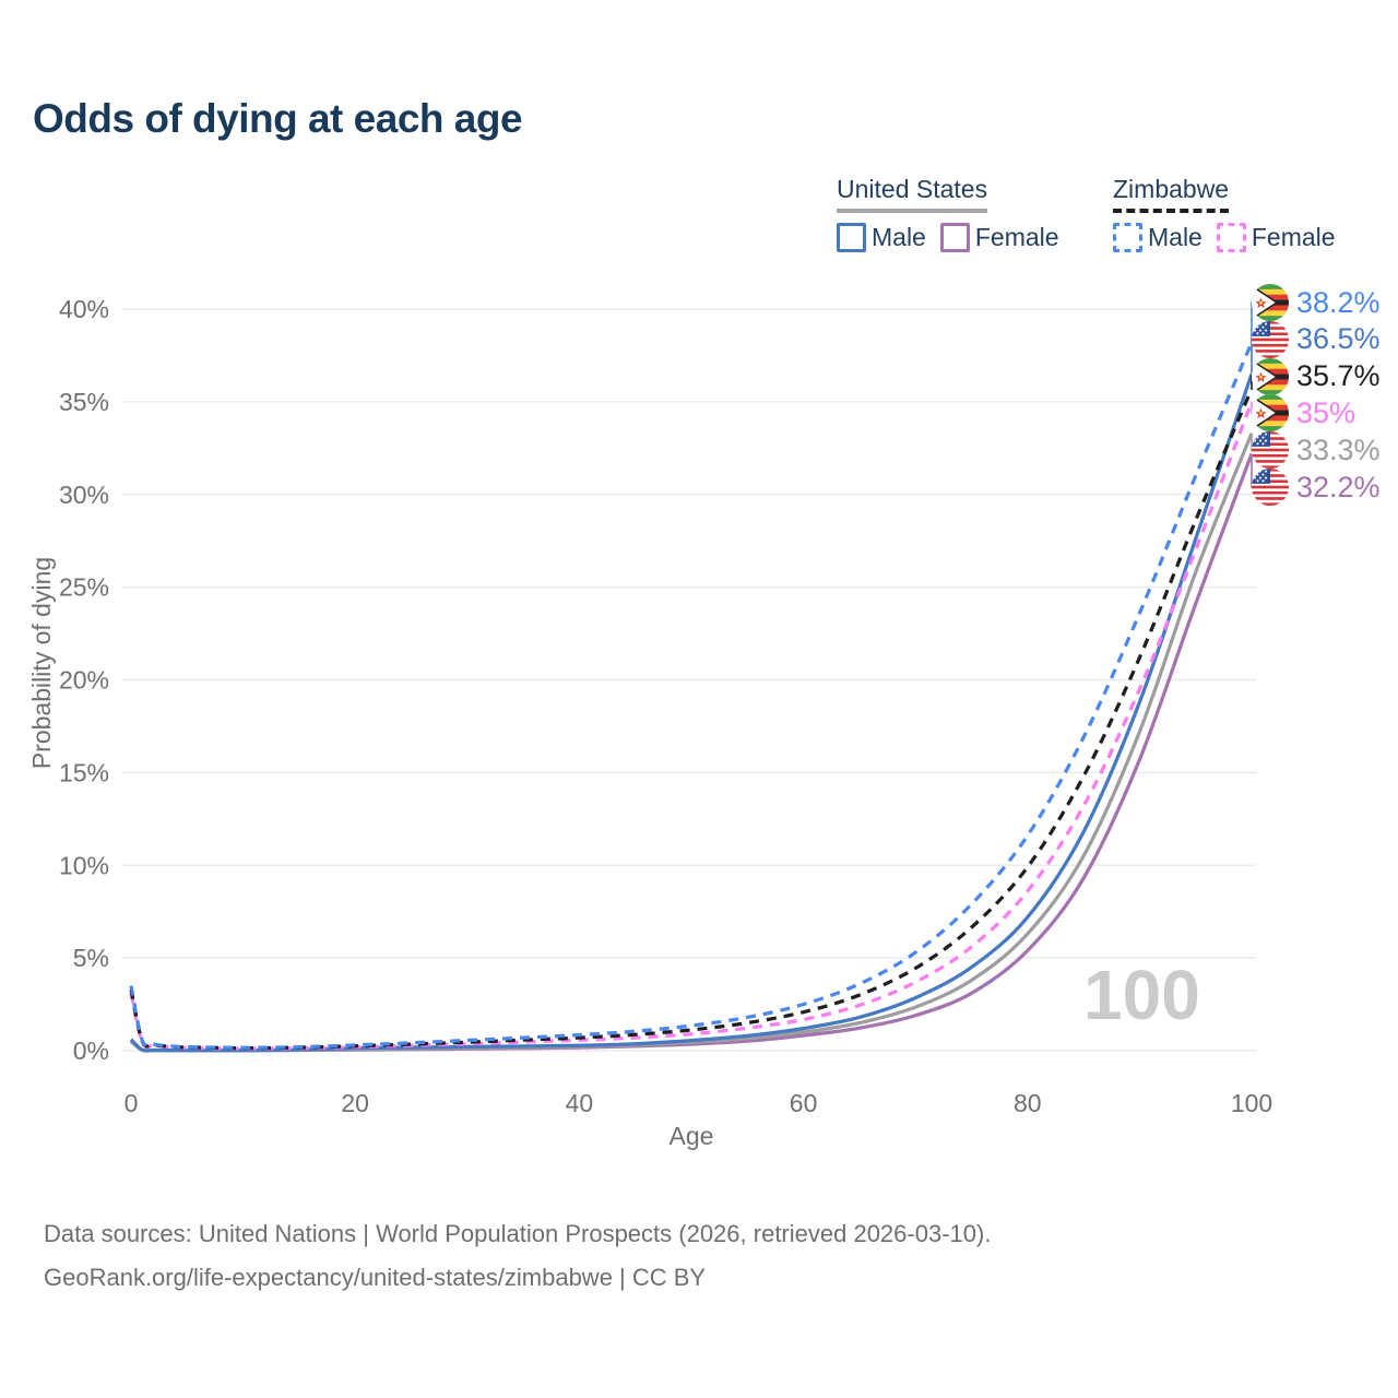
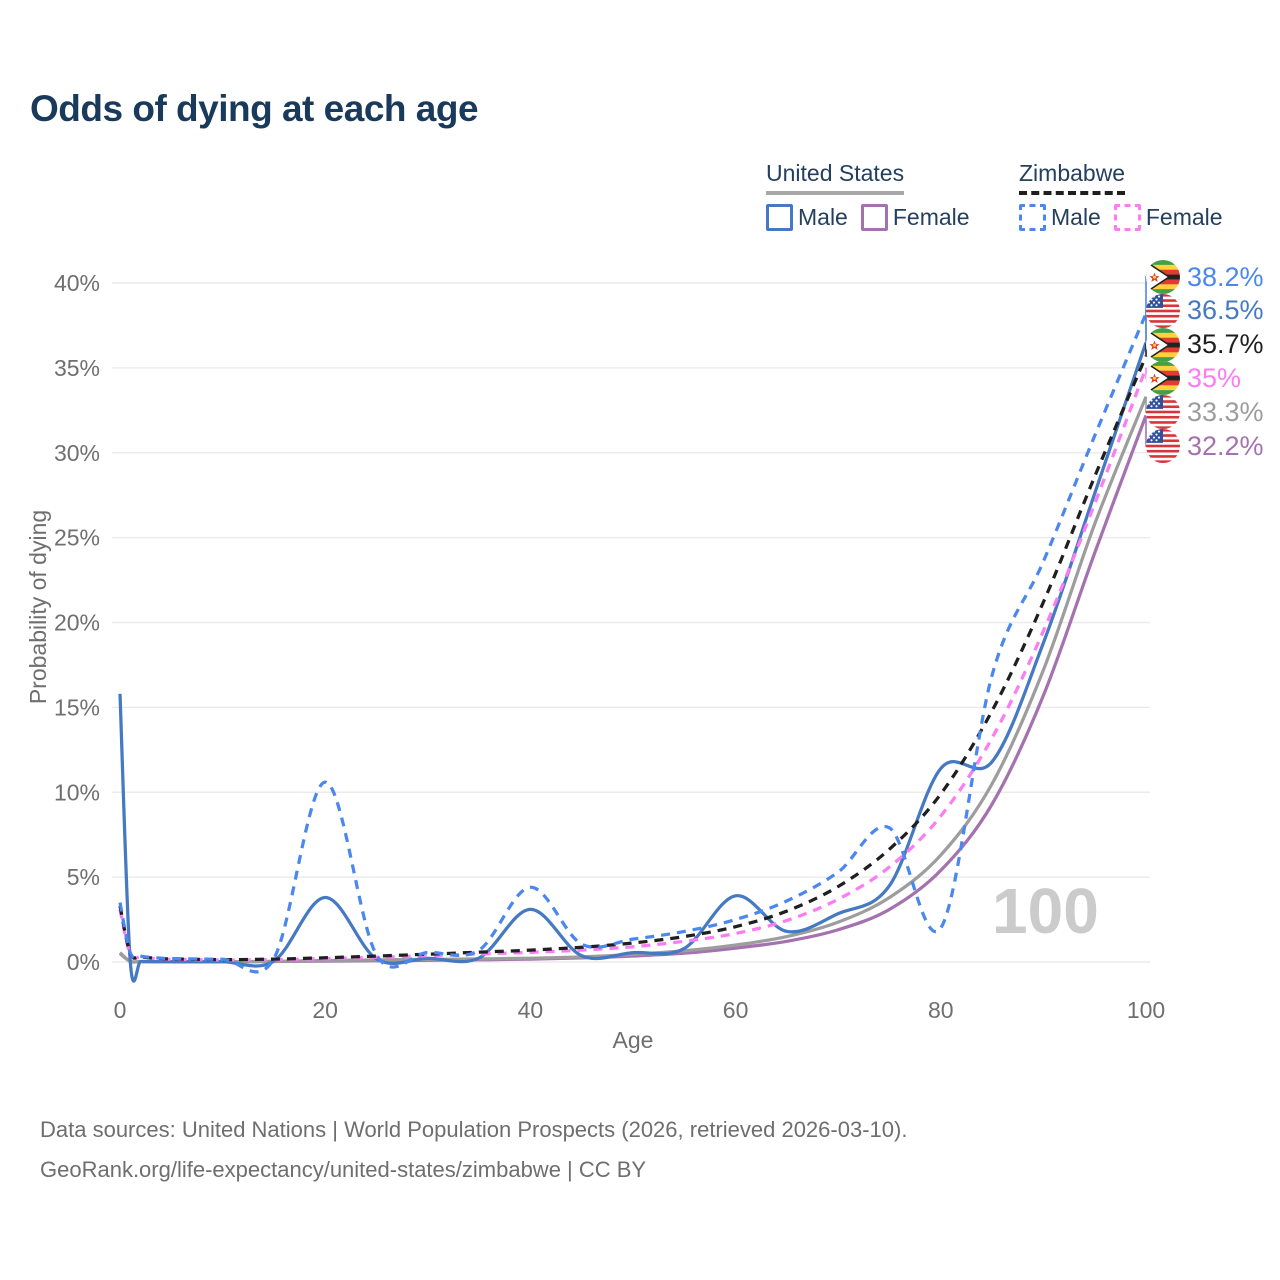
United States Male/0: 0.6% -> 15.8%
United States Male/20: 0.1% -> 3.8%
Zimbabwe Male/20: 0.3% -> 10.6%
United States Male/40: 0.3% -> 3.1%
Zimbabwe Male/40: 0.8% -> 4.4%
United States Male/60: 1.2% -> 3.9%
United States Male/80: 7.2% -> 11.4%
Zimbabwe Male/80: 11.6% -> 2.0%
